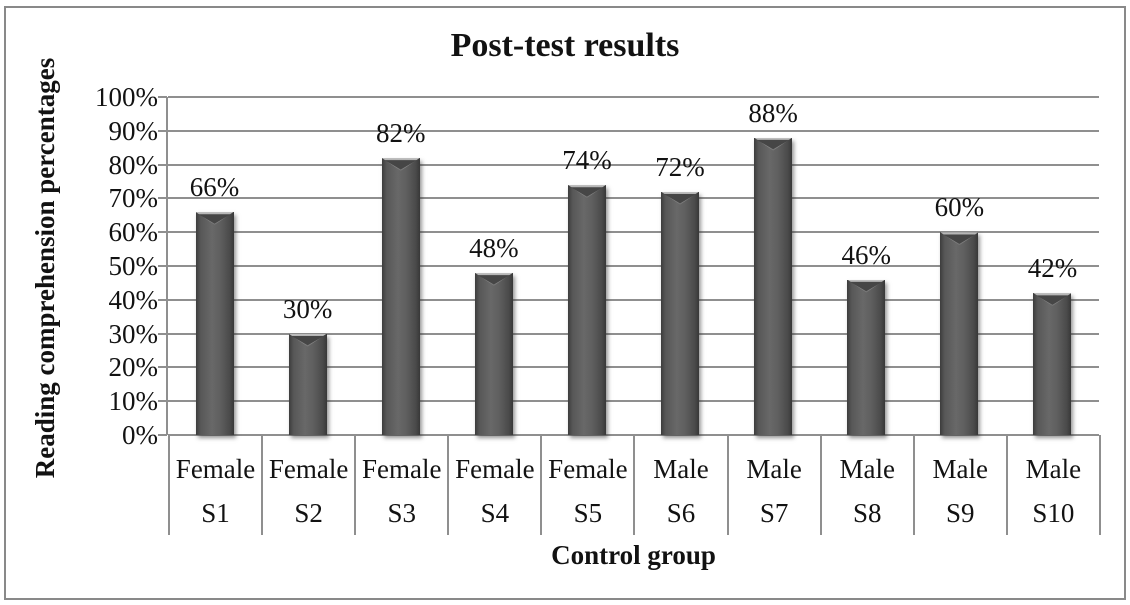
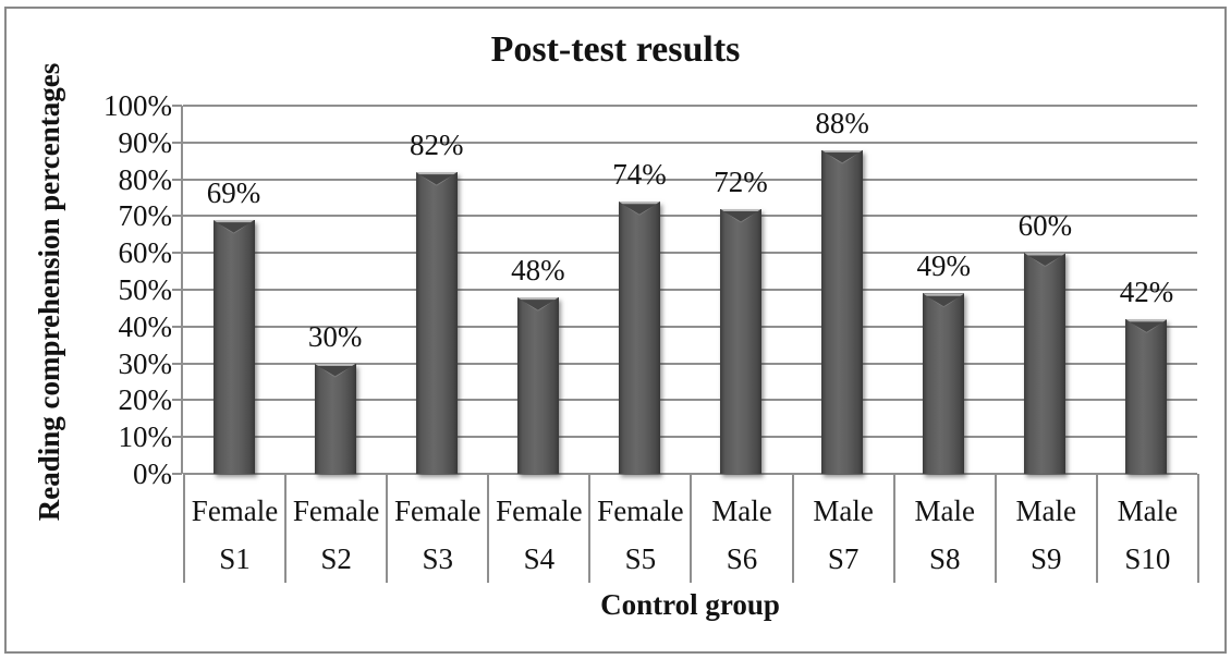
S1: 66% -> 69%
S8: 46% -> 49%
